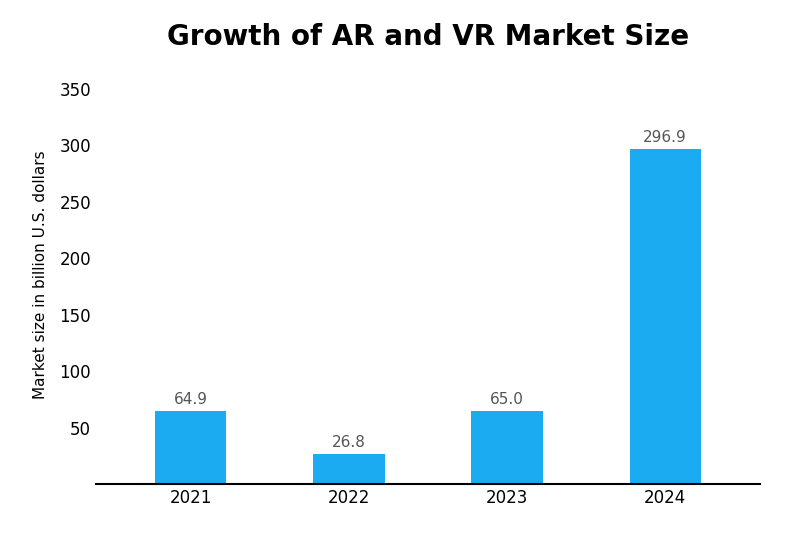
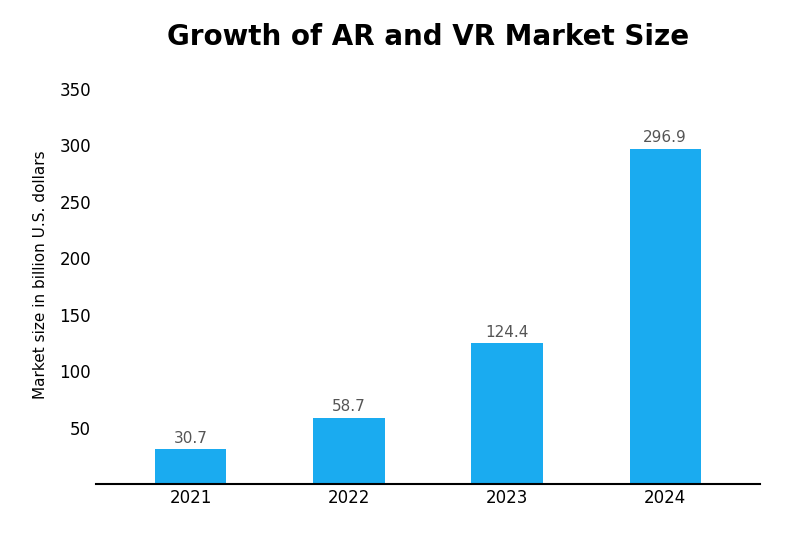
2021: 64.9 -> 30.7
2022: 26.8 -> 58.7
2023: 65.0 -> 124.4
